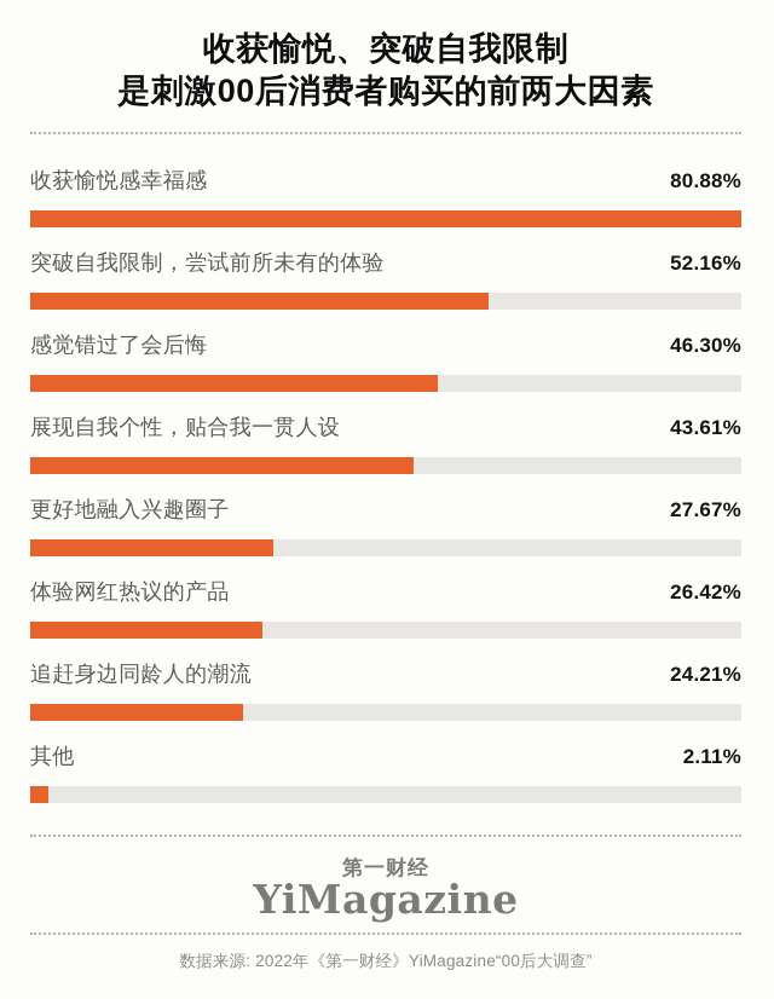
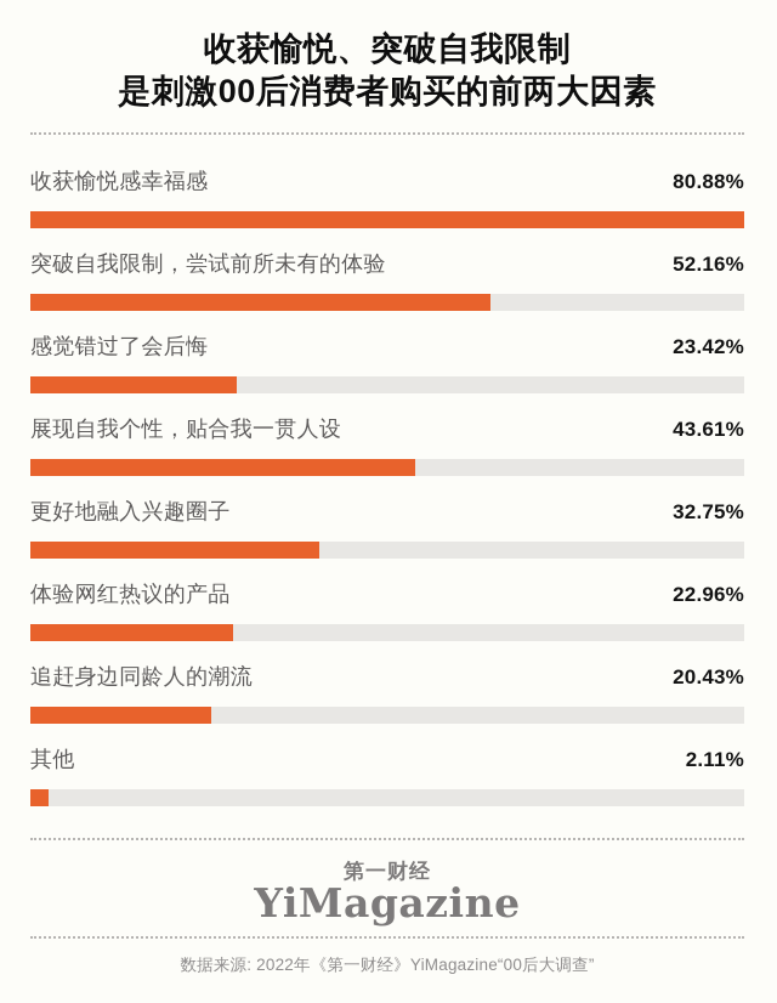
感觉错过了会后悔: 46.30% -> 23.42%
更好地融入兴趣圈子: 27.67% -> 32.75%
体验网红热议的产品: 26.42% -> 22.96%
追赶身边同龄人的潮流: 24.21% -> 20.43%
